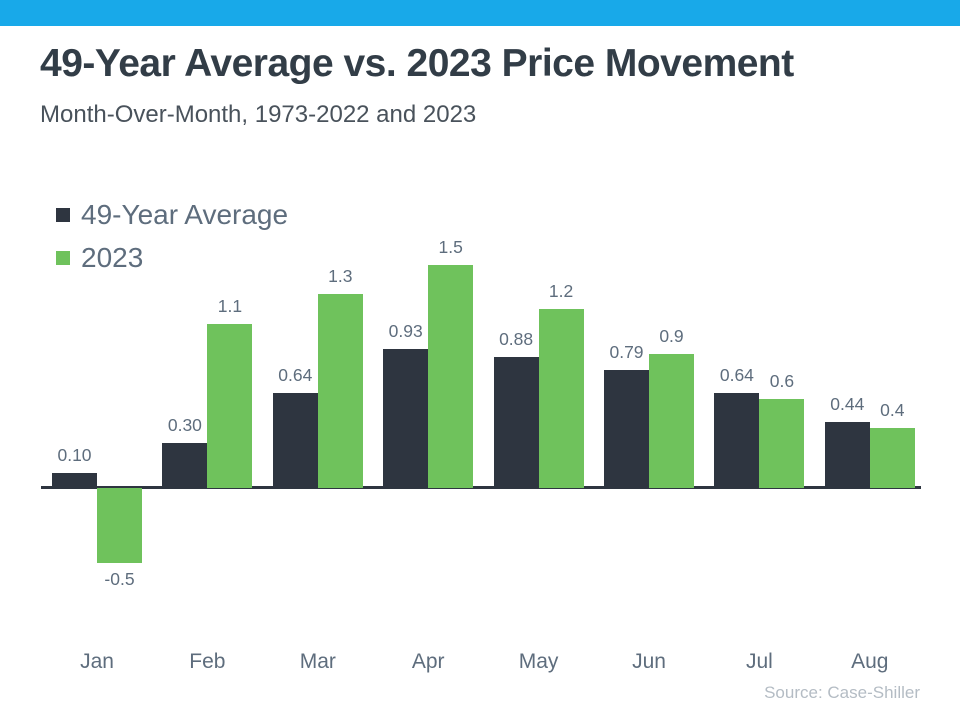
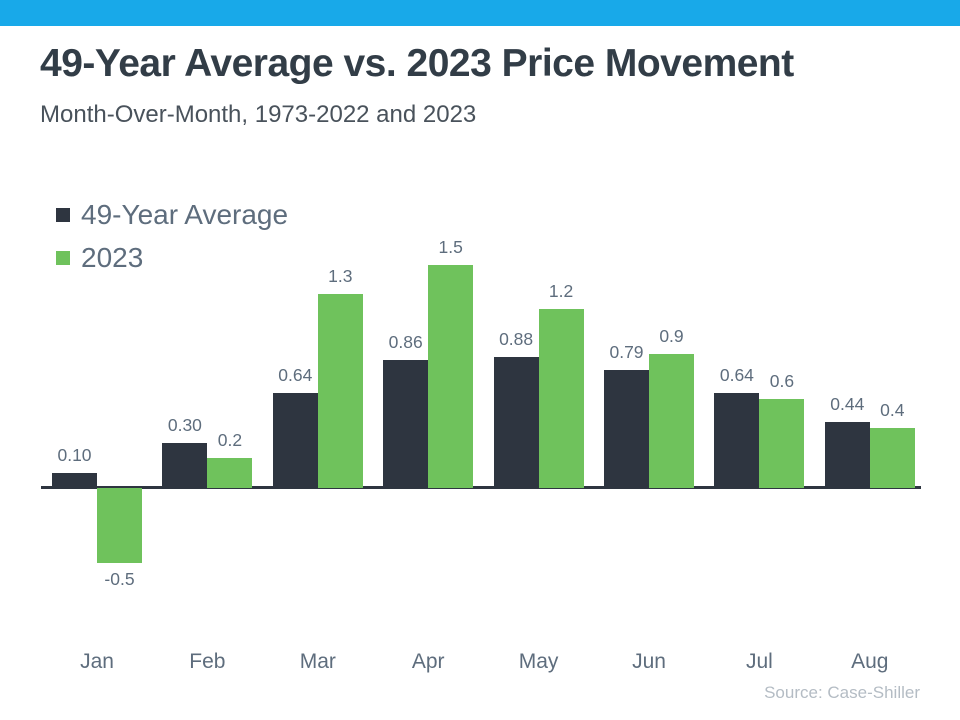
2023/Feb: 1.1 -> 0.2
49-Year Average/Apr: 0.93 -> 0.86
